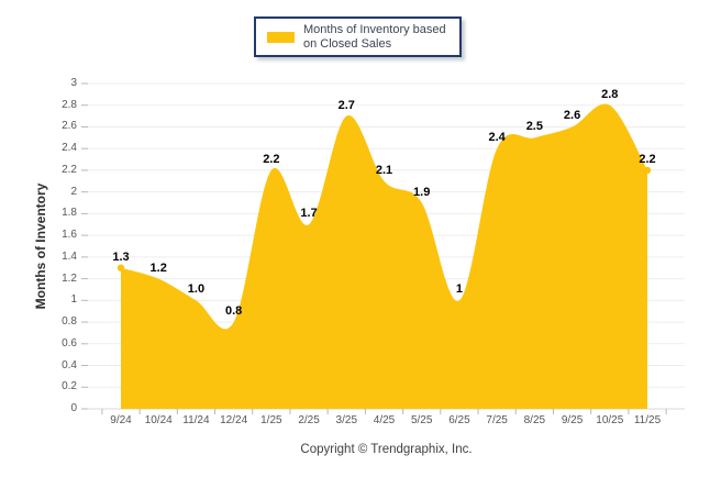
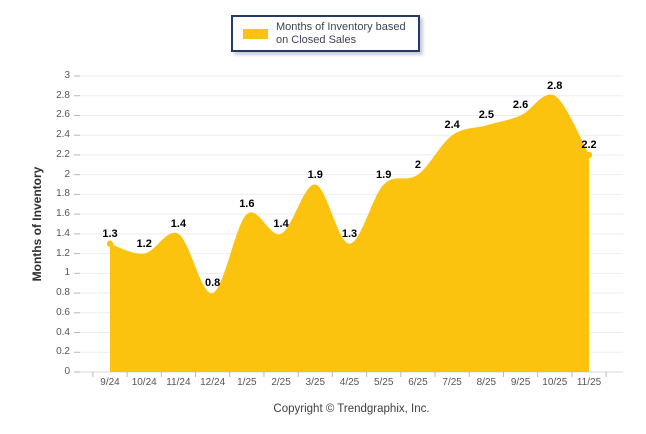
11/24: 1.0 -> 1.4
1/25: 2.2 -> 1.6
2/25: 1.7 -> 1.4
3/25: 2.7 -> 1.9
4/25: 2.1 -> 1.3
6/25: 1 -> 2
